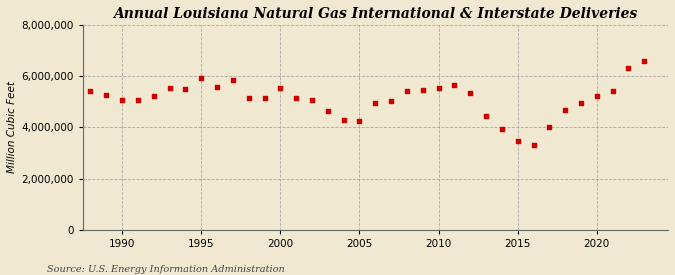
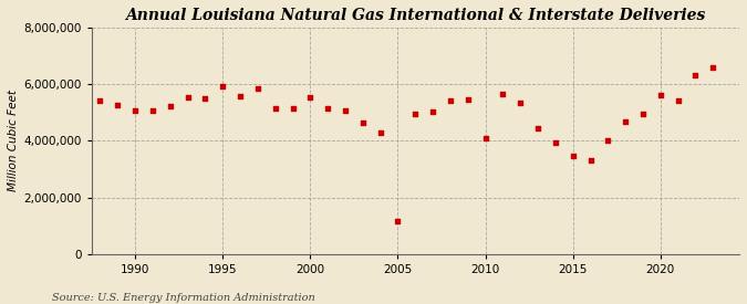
2005: 4,250,000 -> 1,150,000
2010: 5,540,000 -> 4,100,000
2020: 5,220,000 -> 5,600,000
